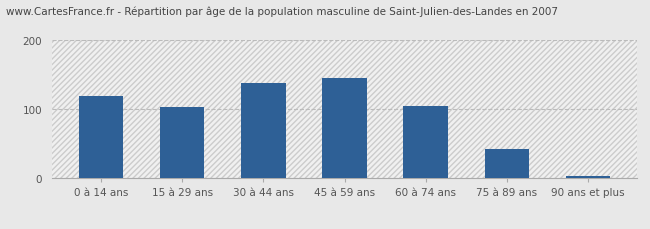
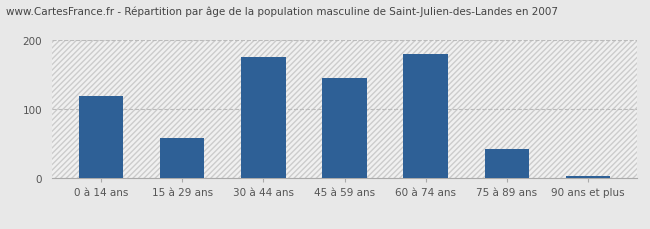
15 à 29 ans: 103 -> 58
30 à 44 ans: 138 -> 176
60 à 74 ans: 105 -> 180
